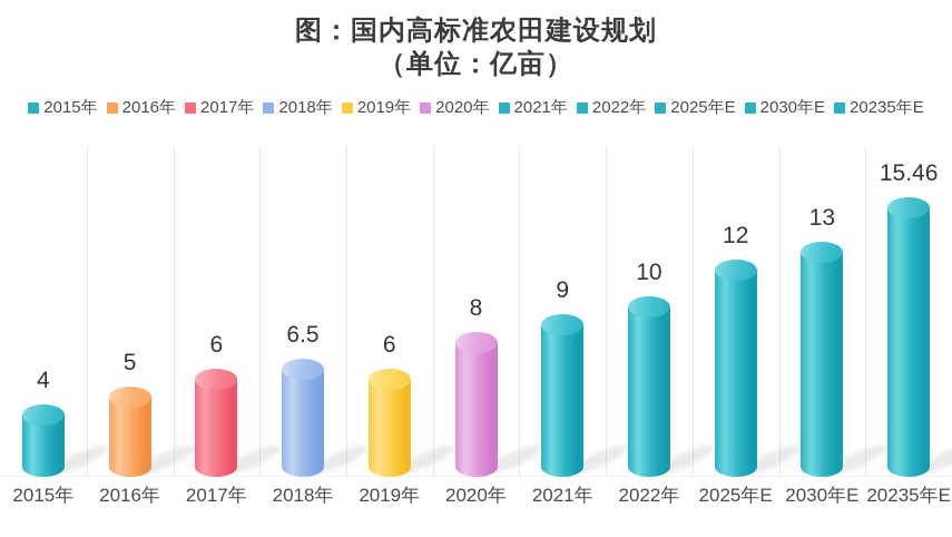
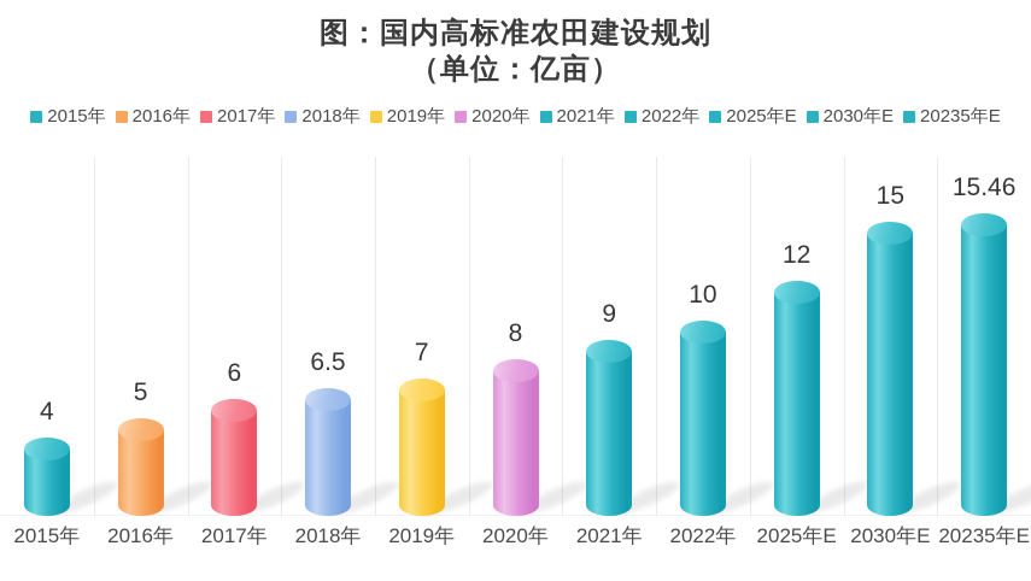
2019年: 6 -> 7
2030年E: 13 -> 15
